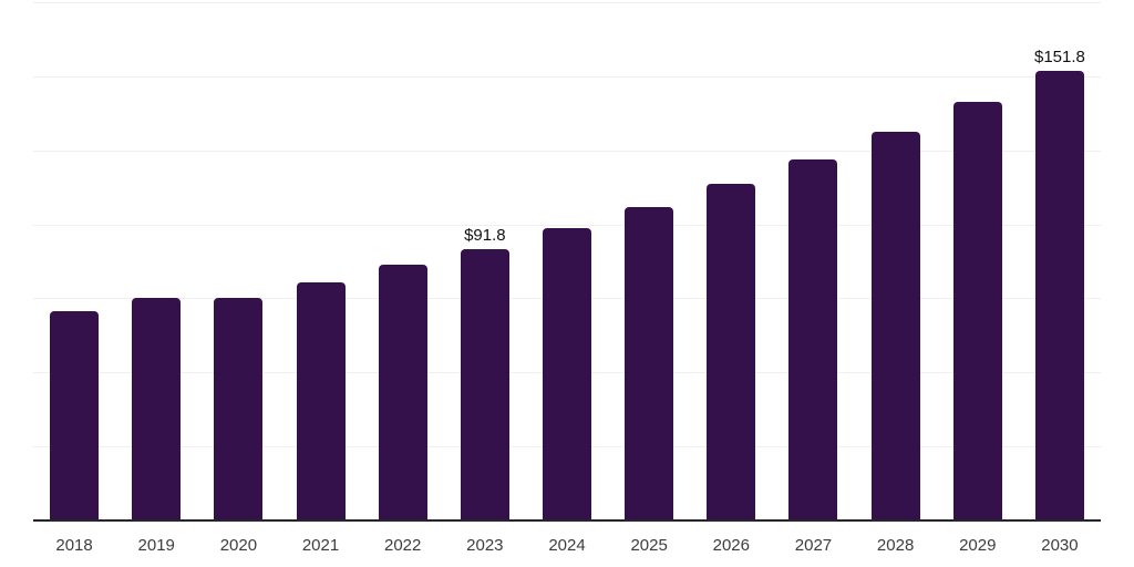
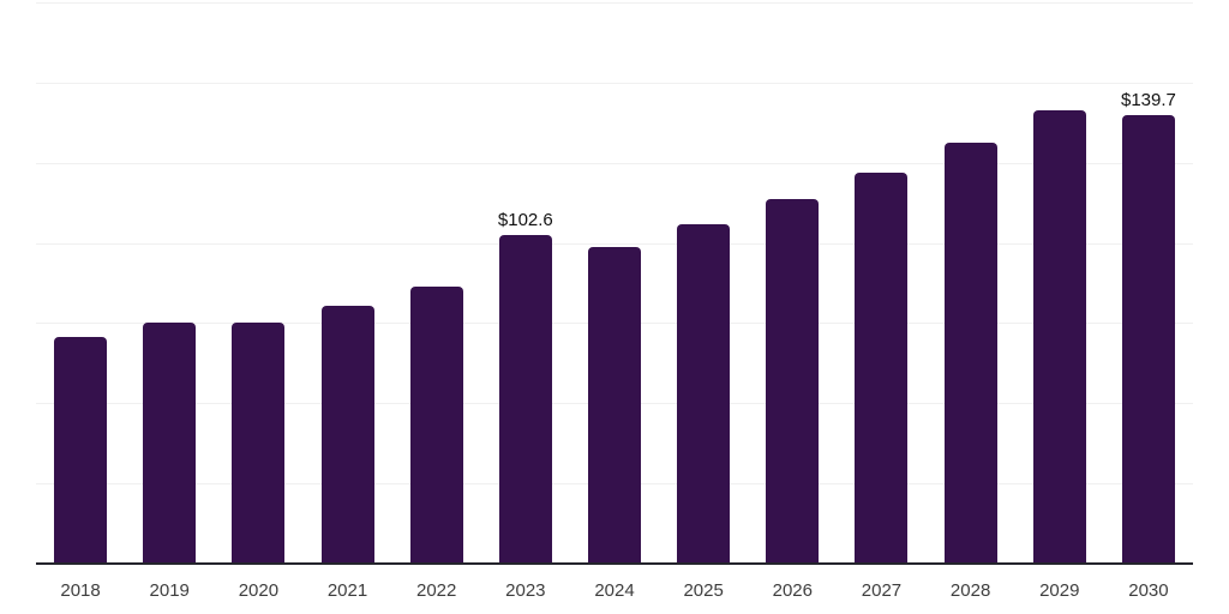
2023: $91.8 -> $102.6
2030: $151.8 -> $139.7
